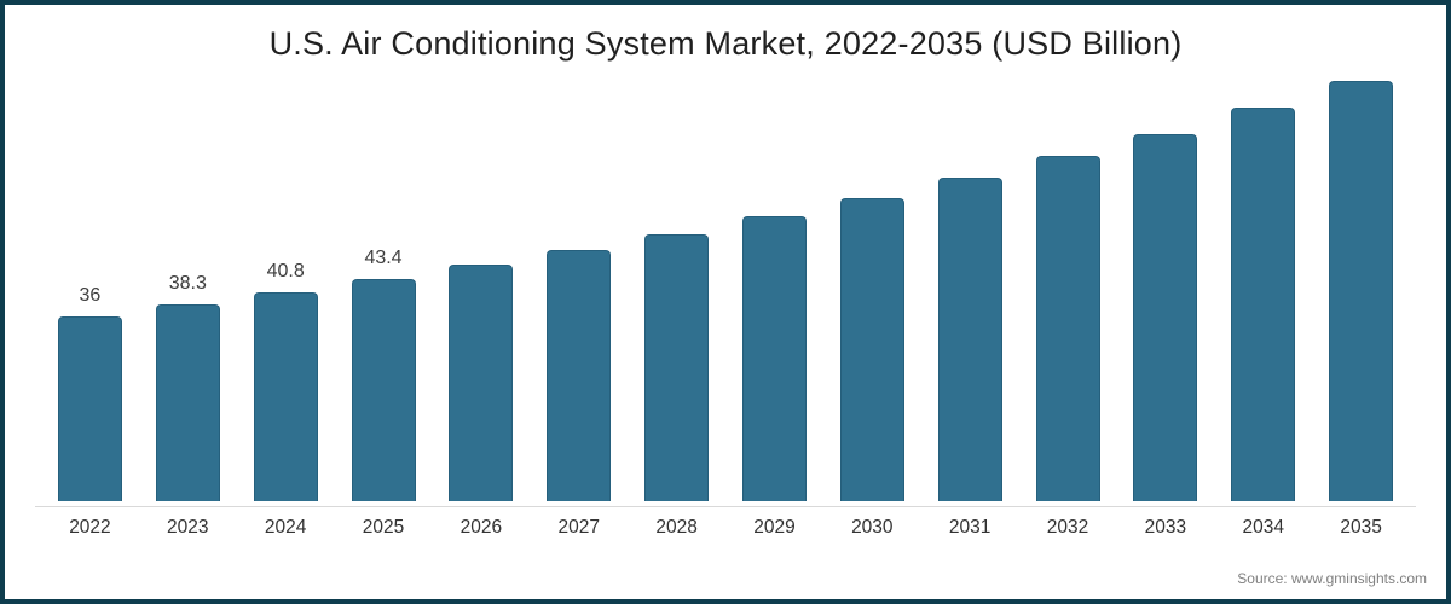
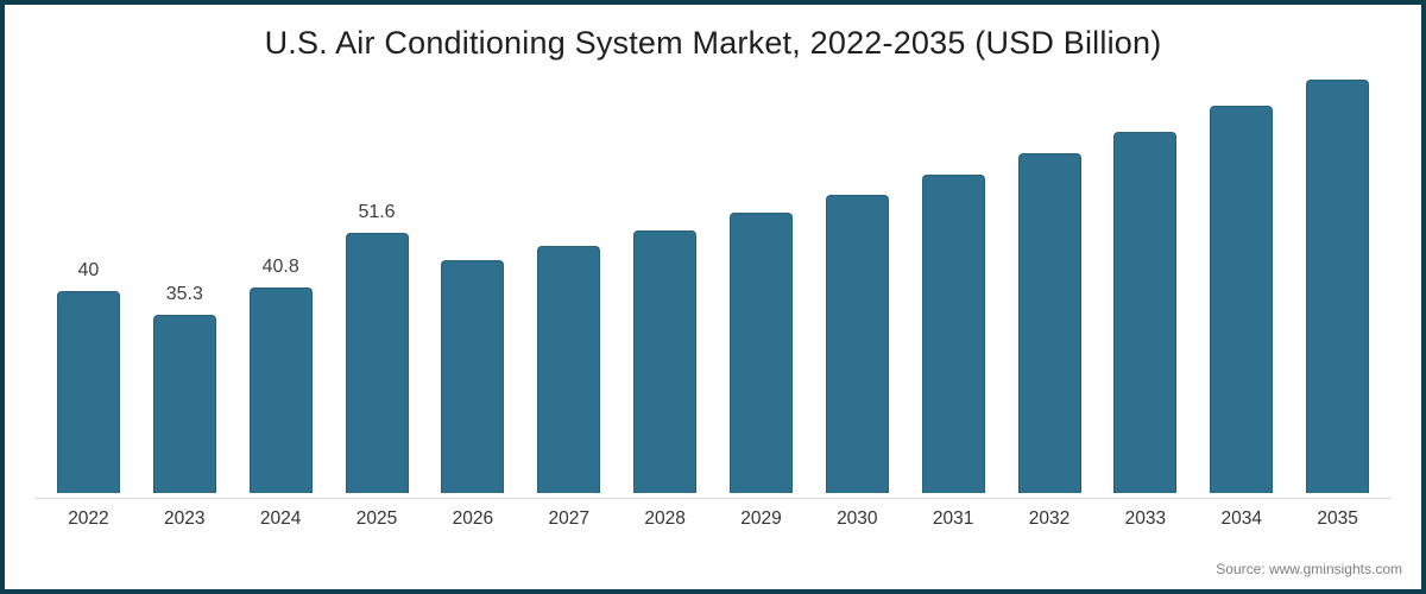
2022: 36 -> 40
2023: 38.3 -> 35.3
2025: 43.4 -> 51.6
